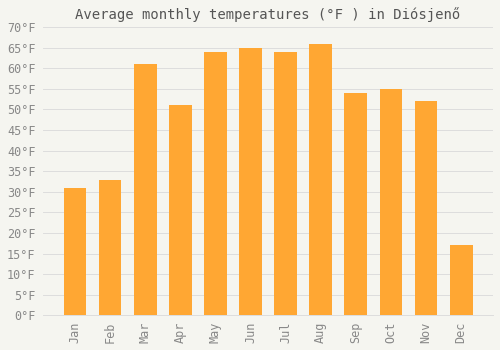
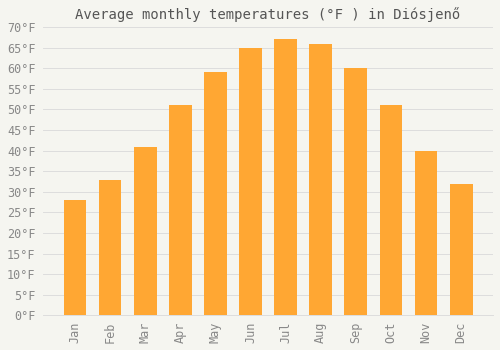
Jan: 31°F -> 28°F
Mar: 61°F -> 41°F
May: 64°F -> 59°F
Jul: 64°F -> 67°F
Sep: 54°F -> 60°F
Oct: 55°F -> 51°F
Nov: 52°F -> 40°F
Dec: 17°F -> 32°F
